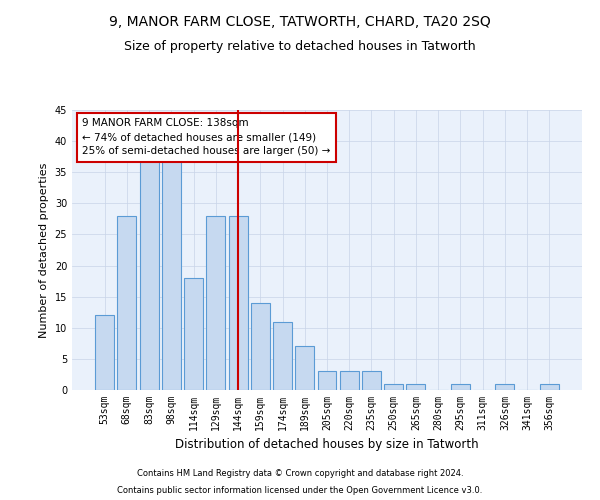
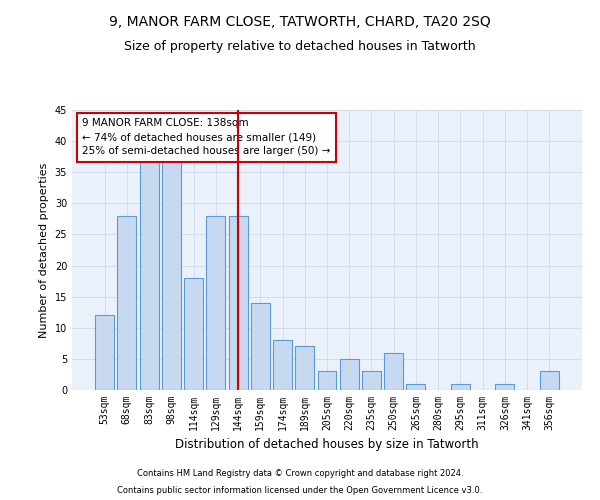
174sqm: 11 -> 8
220sqm: 3 -> 5
250sqm: 1 -> 6
356sqm: 1 -> 3
